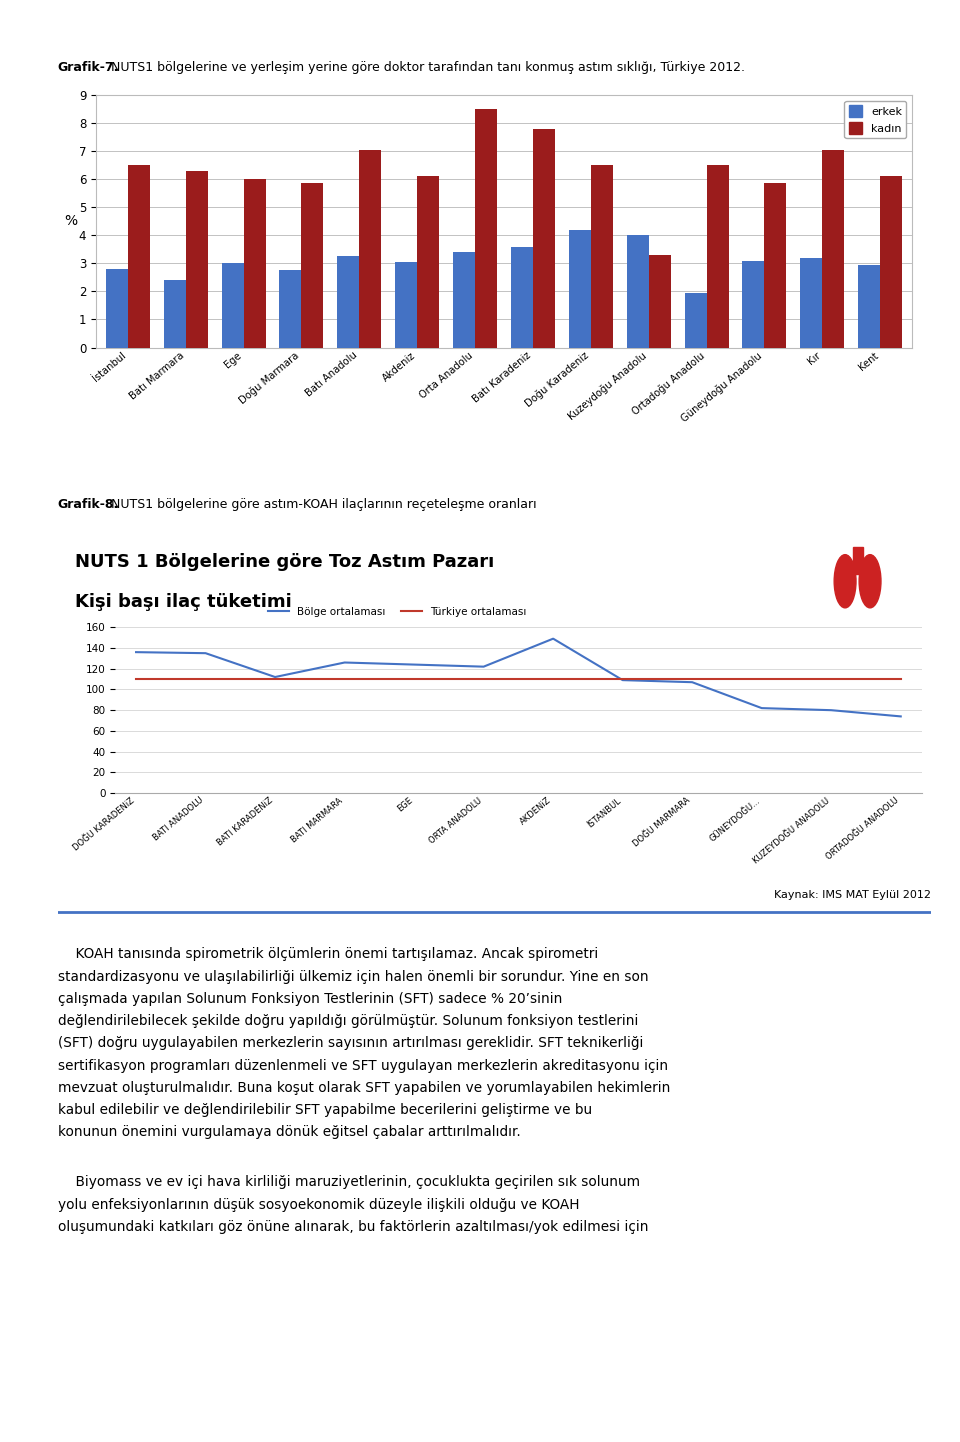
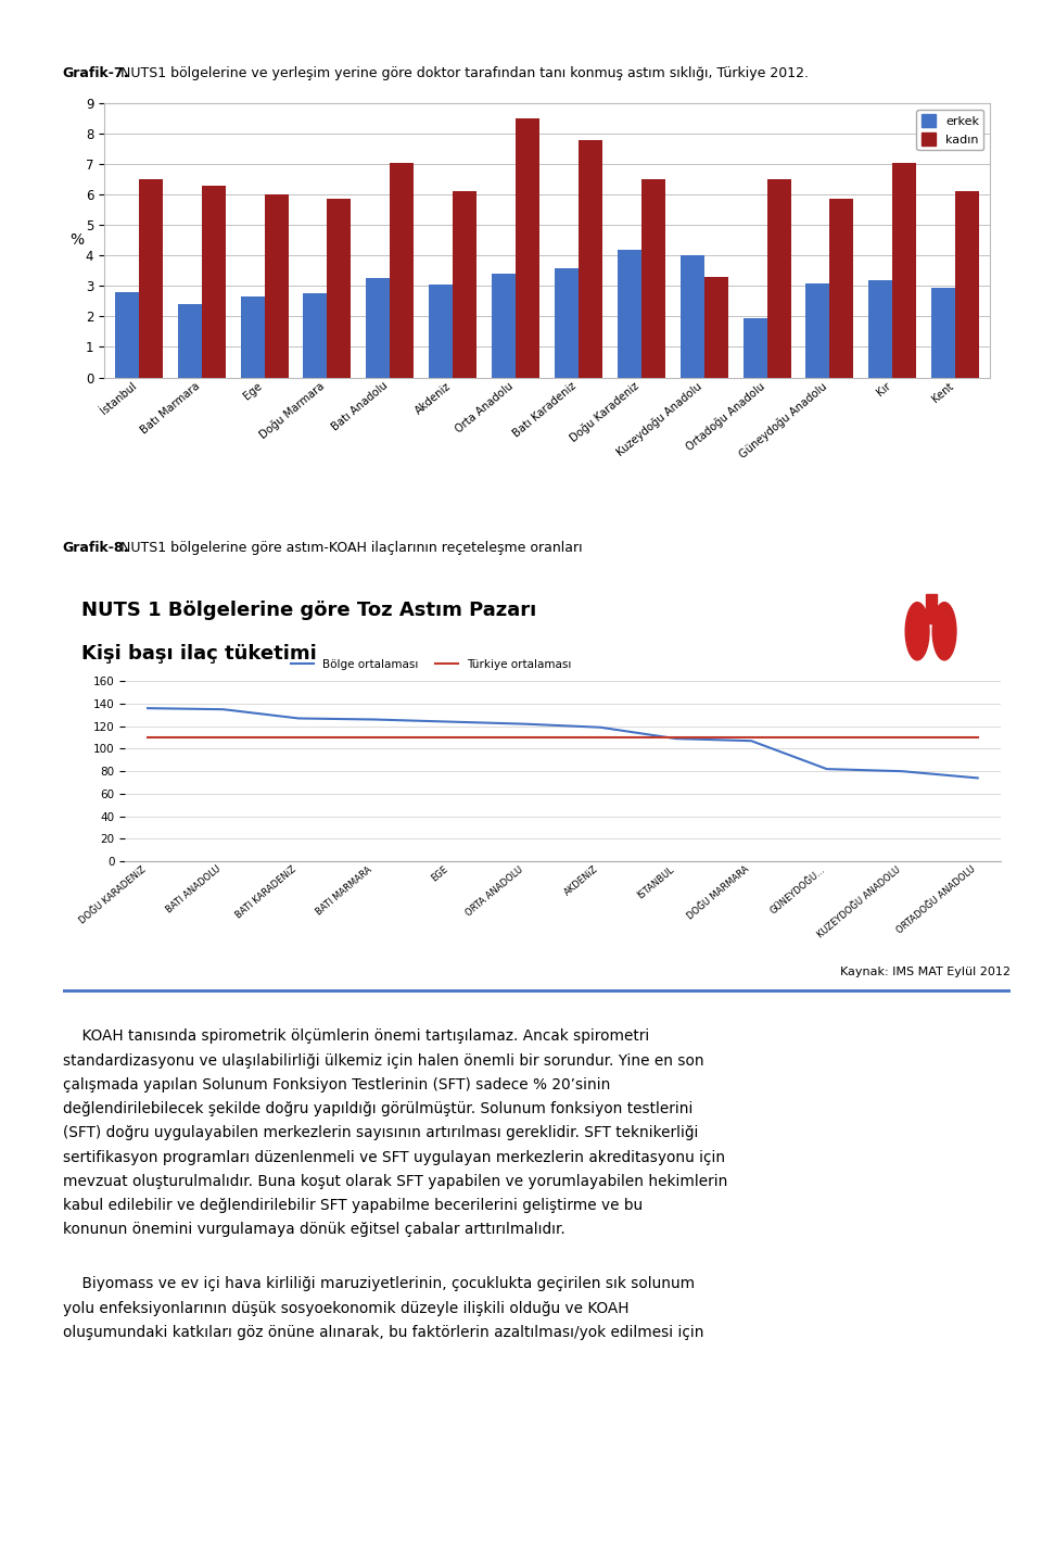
erkek/Ege: 3.00 -> 2.65
Bölge ortalaması/BATI KARADENiZ: 112 -> 127
Bölge ortalaması/AKDENiZ: 149 -> 119
